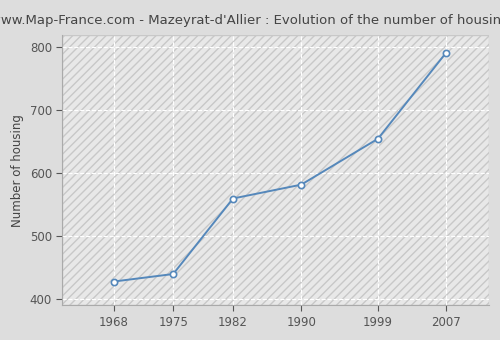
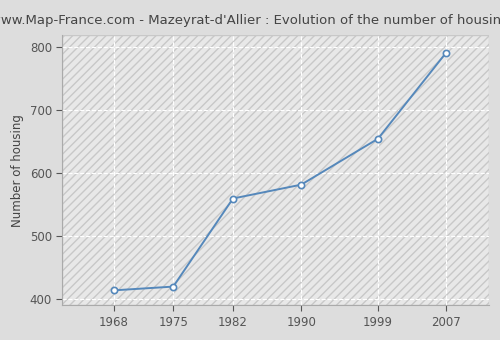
1968: 428 -> 414
1975: 440 -> 420
